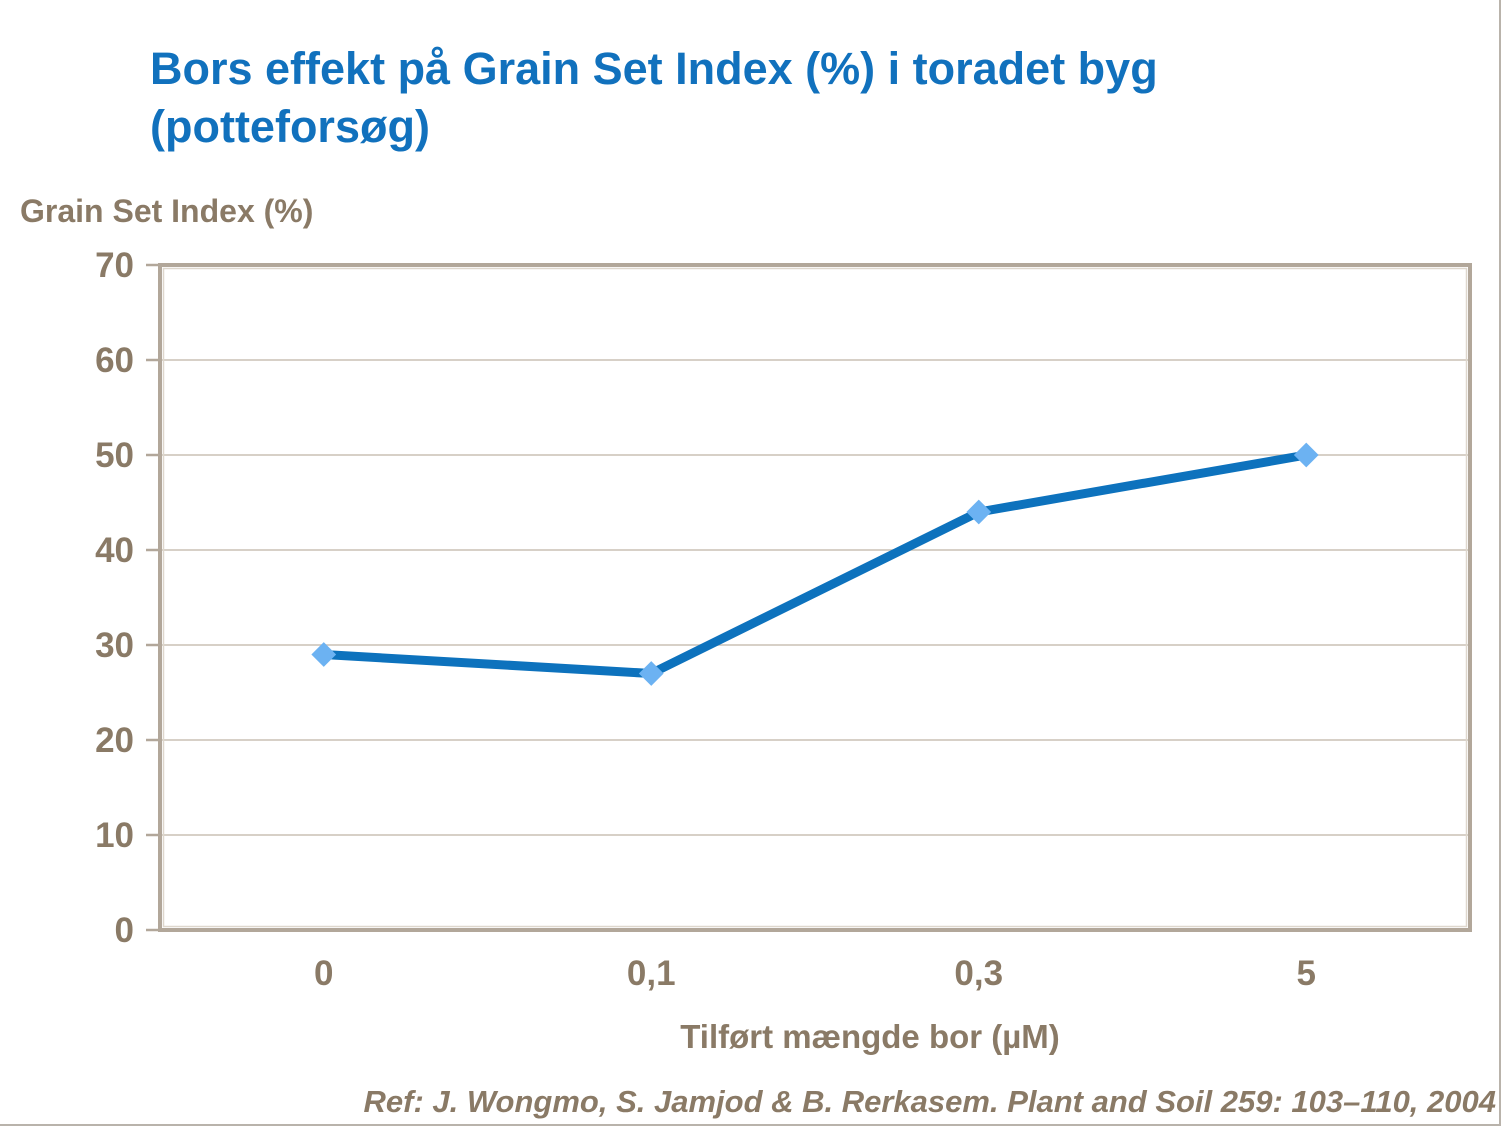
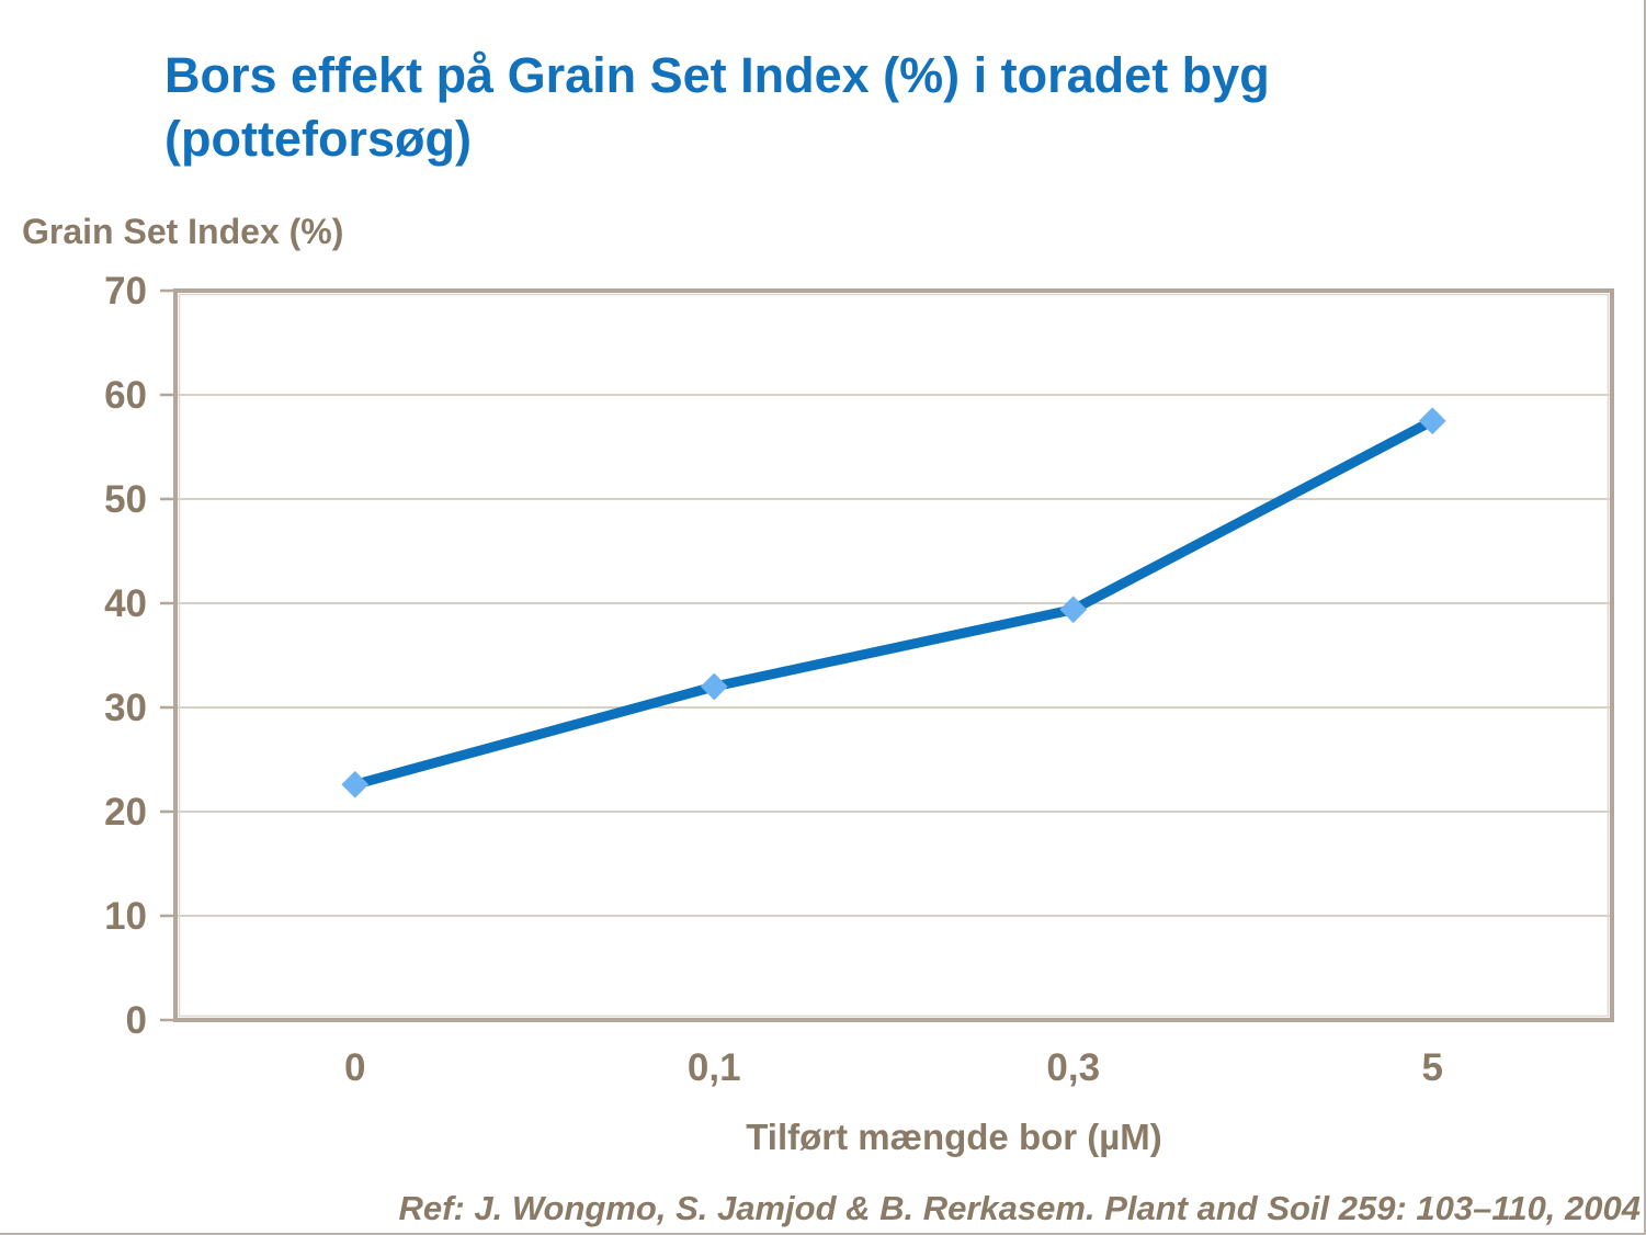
0: 29 -> 23
0,1: 27 -> 32
0,3: 44 -> 39
5: 50 -> 58
